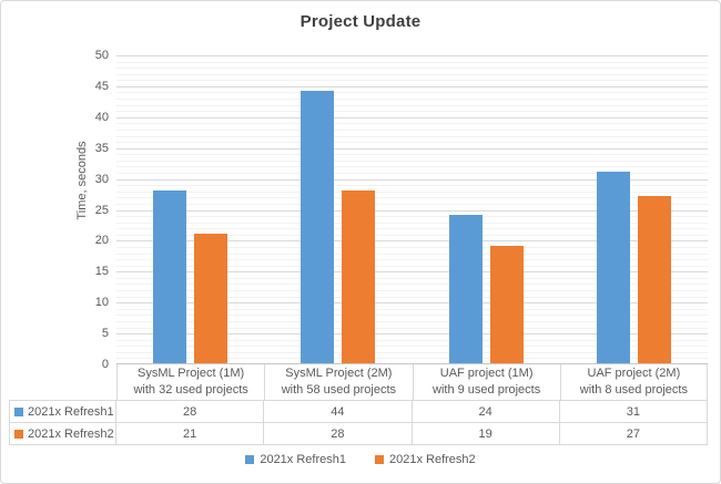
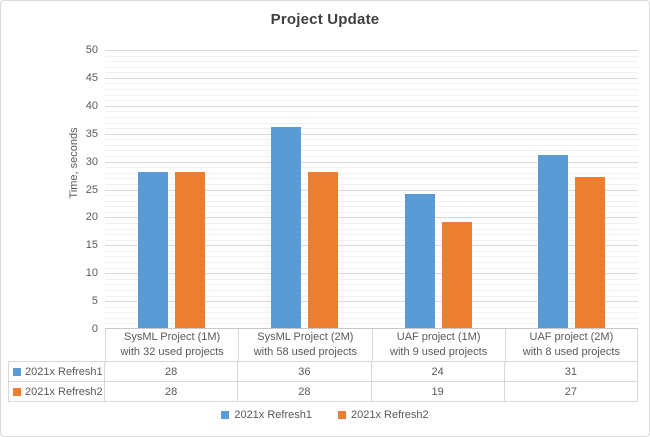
2021x Refresh2/SysML Project (1M) with 32 used projects: 21 -> 28
2021x Refresh1/SysML Project (2M) with 58 used projects: 44 -> 36
